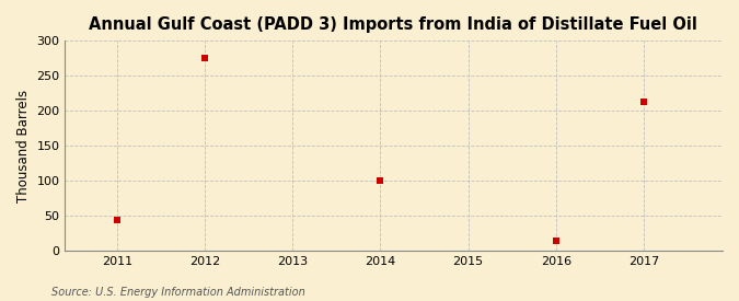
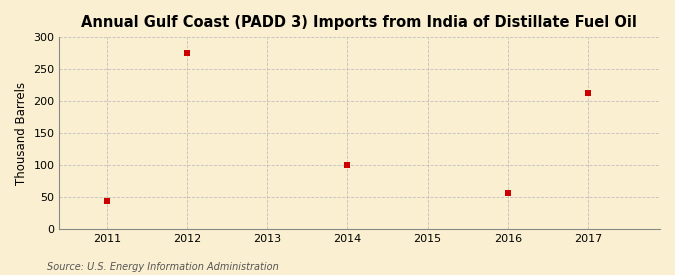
2016: 15 -> 56
